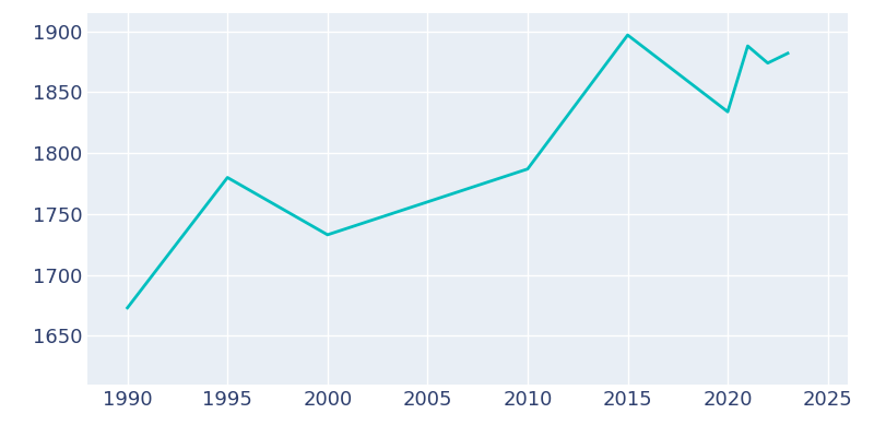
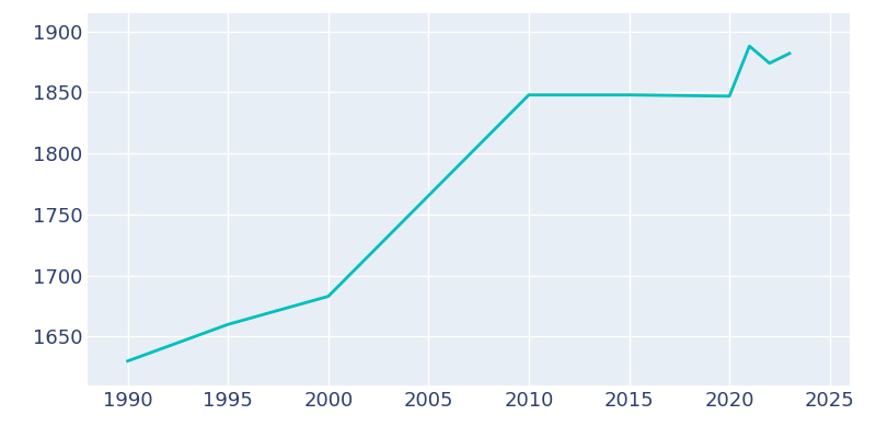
1990: 1673 -> 1630
1995: 1780 -> 1660
2000: 1733 -> 1683
2010: 1787 -> 1848
2015: 1897 -> 1848
2020: 1834 -> 1847
